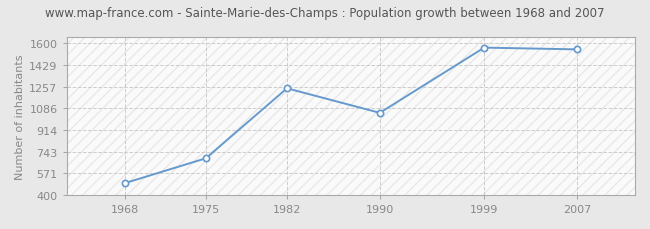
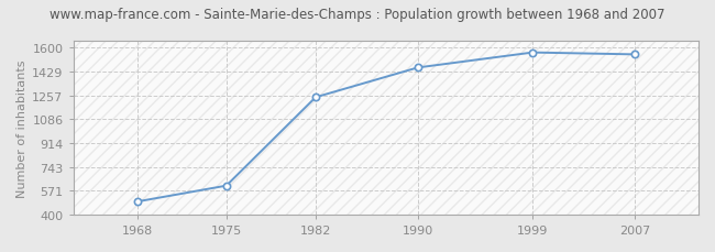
1975: 690 -> 610
1990: 1050 -> 1460
